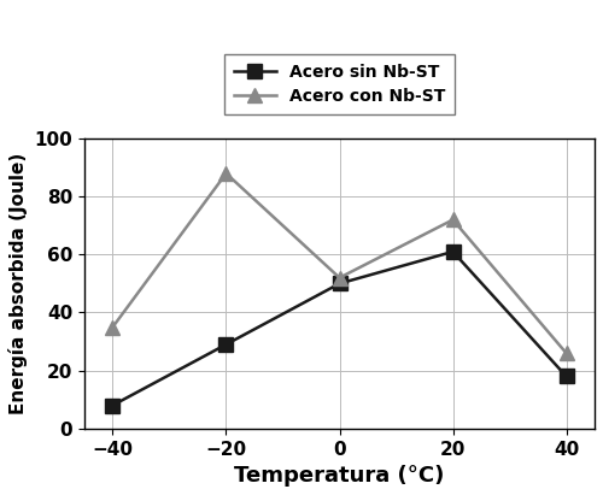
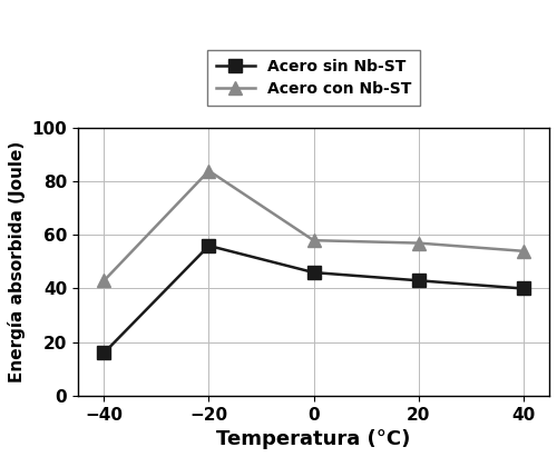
Acero sin Nb-ST/−40: 8 -> 16
Acero con Nb-ST/−40: 35 -> 43
Acero sin Nb-ST/−20: 29 -> 56
Acero con Nb-ST/−20: 88 -> 84
Acero sin Nb-ST/0: 50 -> 46
Acero con Nb-ST/0: 52 -> 58
Acero sin Nb-ST/20: 61 -> 43
Acero con Nb-ST/20: 72 -> 57
Acero sin Nb-ST/40: 18 -> 40
Acero con Nb-ST/40: 26 -> 54
